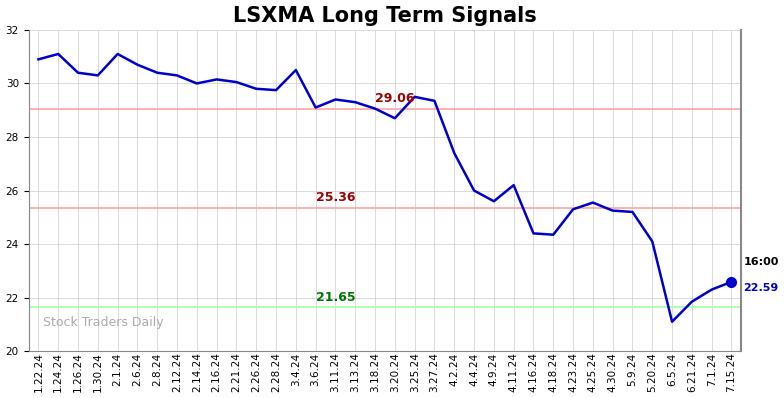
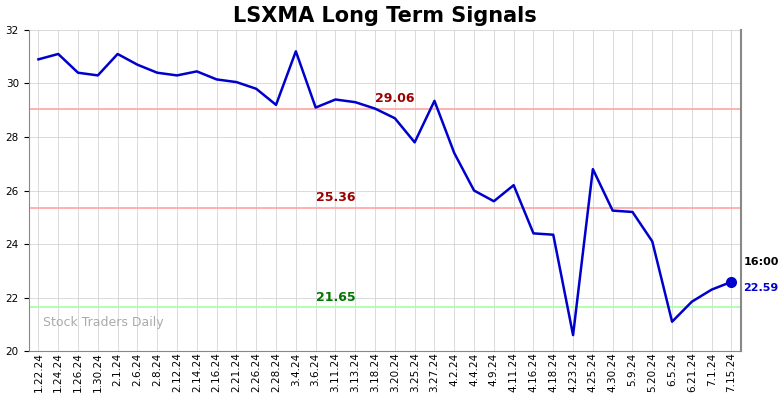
2.14.24: 30.00 -> 30.45
2.28.24: 29.75 -> 29.20
3.4.24: 30.50 -> 31.20
3.25.24: 29.50 -> 27.80
4.23.24: 25.30 -> 20.60
4.25.24: 25.55 -> 26.80
